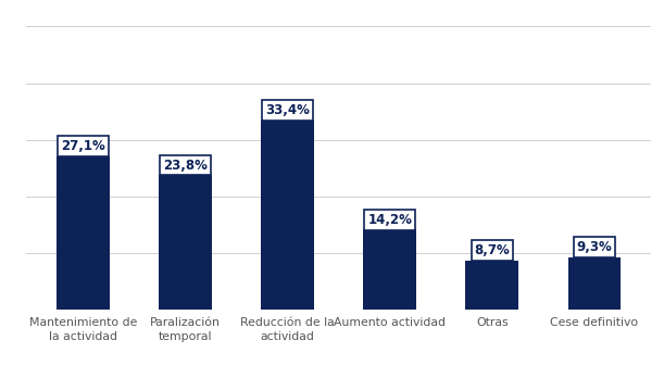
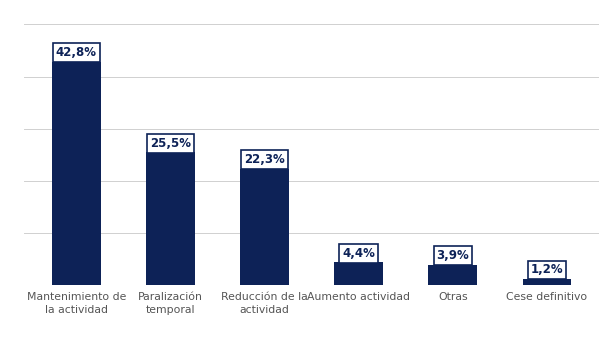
Mantenimiento de la actividad: 27,1% -> 42,8%
Paralización temporal: 23,8% -> 25,5%
Reducción de la actividad: 33,4% -> 22,3%
Aumento actividad: 14,2% -> 4,4%
Otras: 8,7% -> 3,9%
Cese definitivo: 9,3% -> 1,2%
